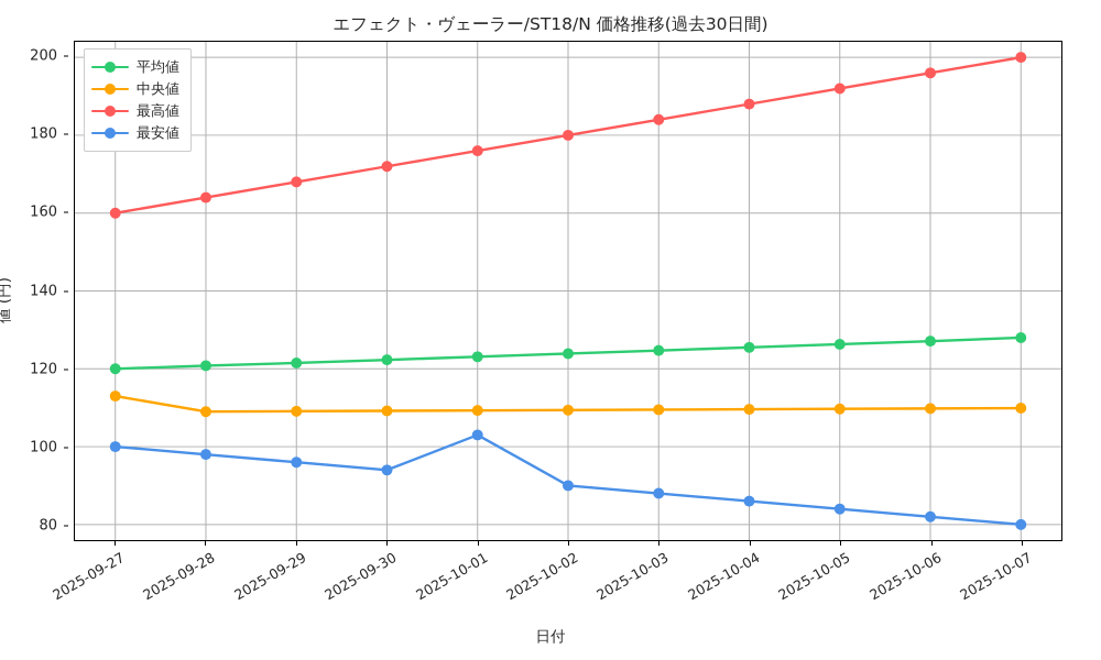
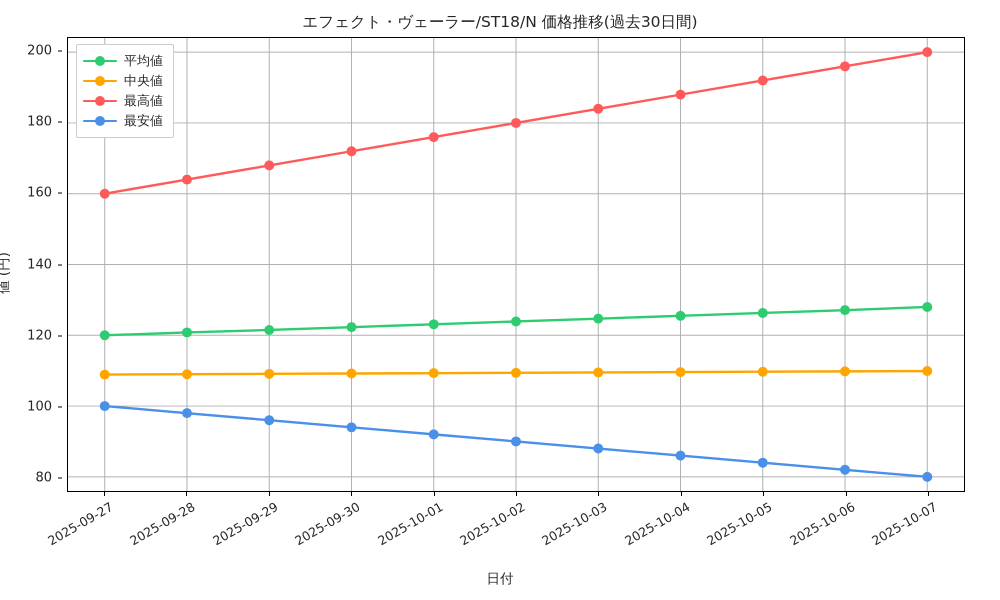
中央値/2025-09-27: 113 -> 109
最安値/2025-10-01: 103 -> 92
